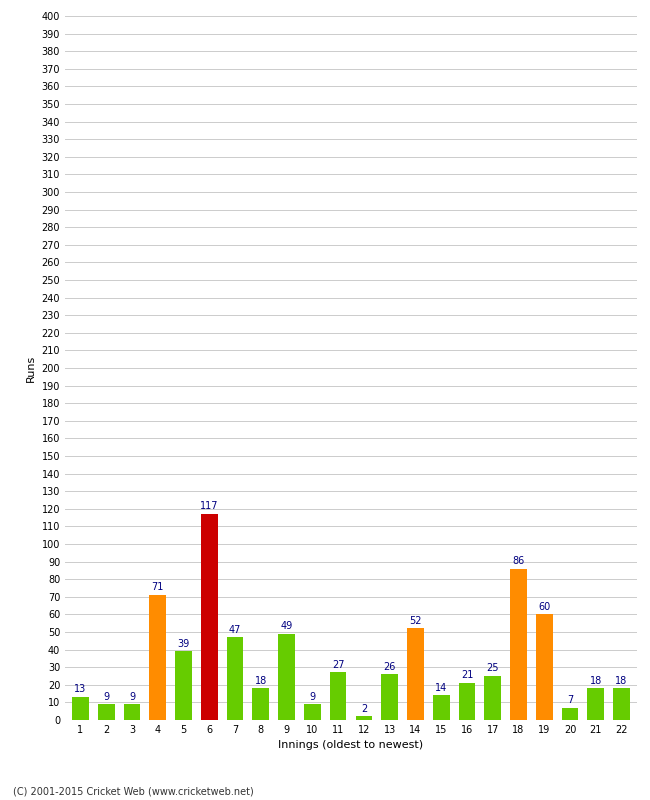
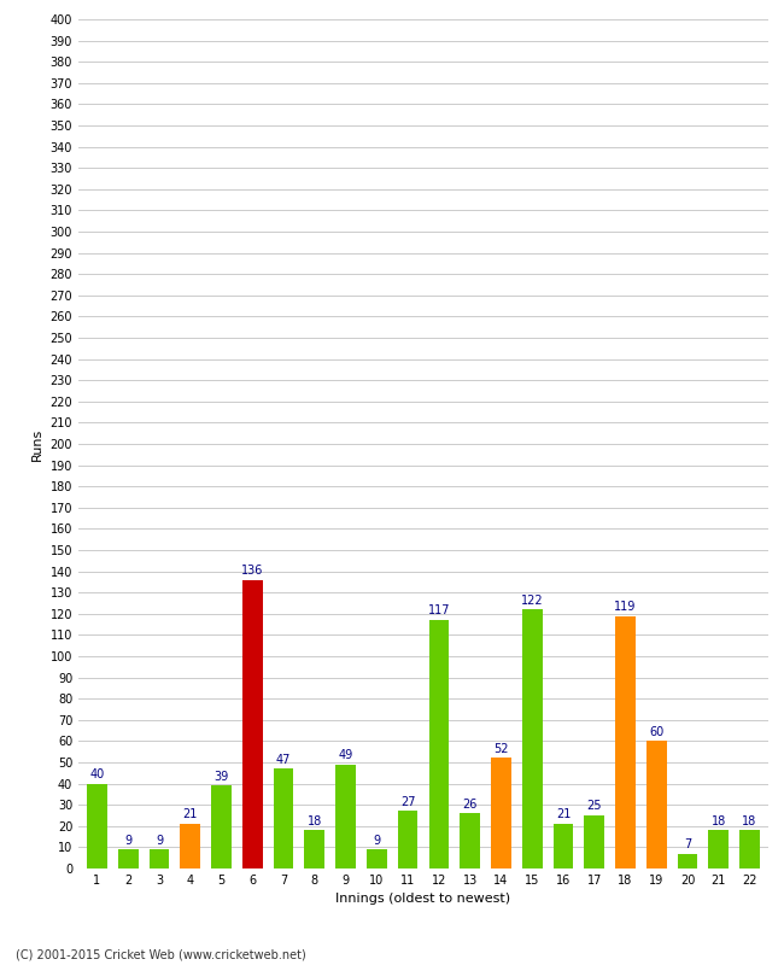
1: 13 -> 40
4: 71 -> 21
6: 117 -> 136
12: 2 -> 117
15: 14 -> 122
18: 86 -> 119
